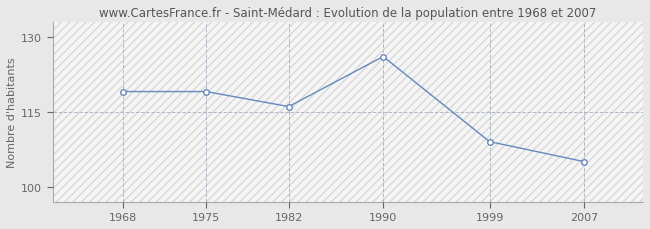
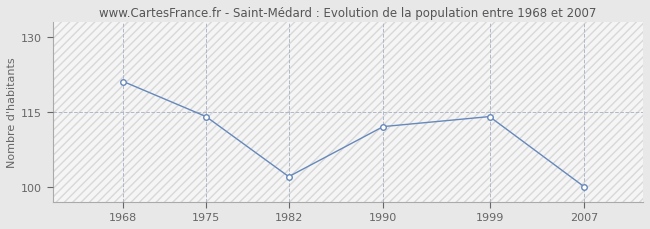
1968: 119 -> 121
1975: 119 -> 114
1982: 116 -> 102
1990: 126 -> 112
1999: 109 -> 114
2007: 105 -> 100
